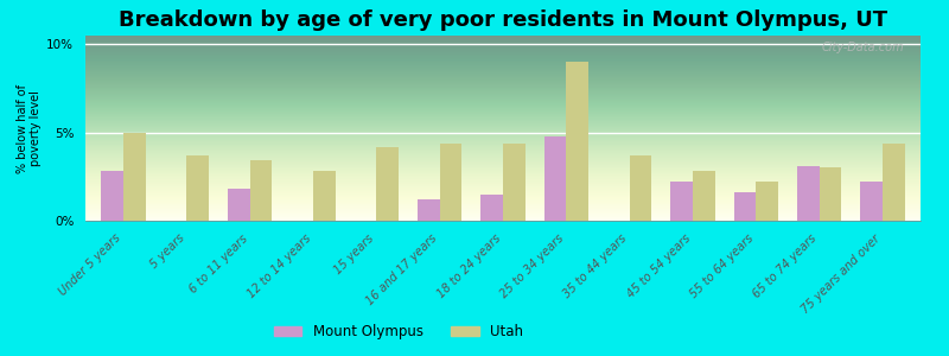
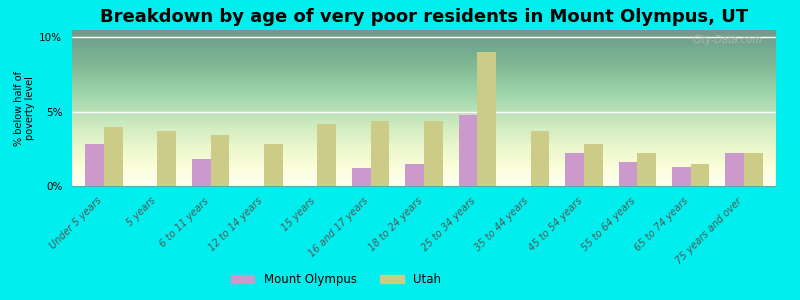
Utah/Under 5 years: 5.0% -> 4.0%
Mount Olympus/65 to 74 years: 3.1% -> 1.3%
Utah/65 to 74 years: 3.0% -> 1.5%
Utah/75 years and over: 4.4% -> 2.2%
